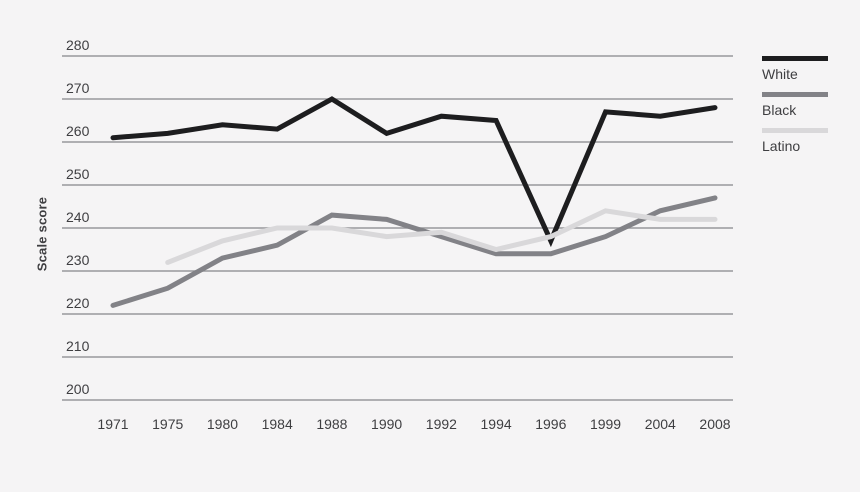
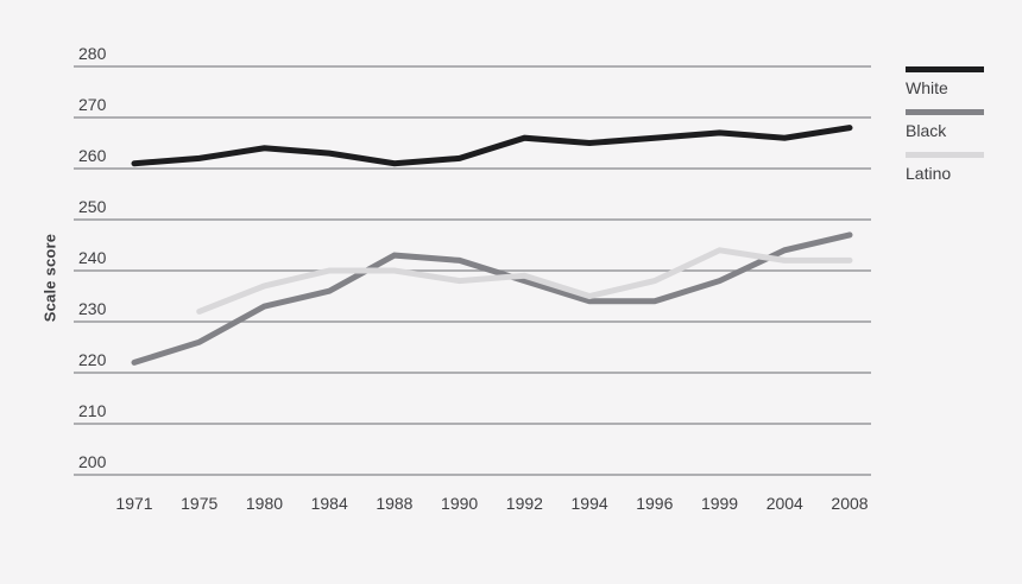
White/1988: 270 -> 261
White/1996: 237 -> 266
